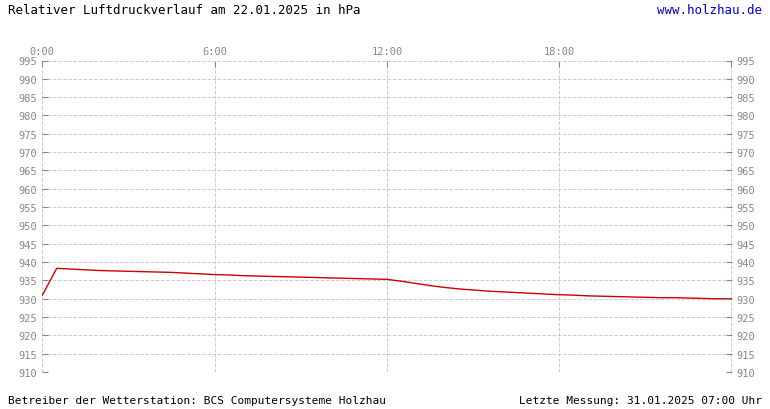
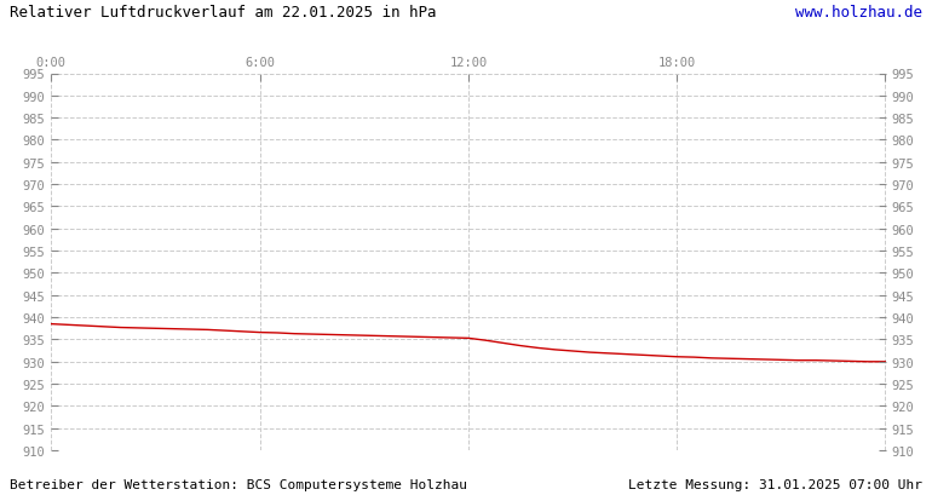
0:00: 931.0 -> 938.5
